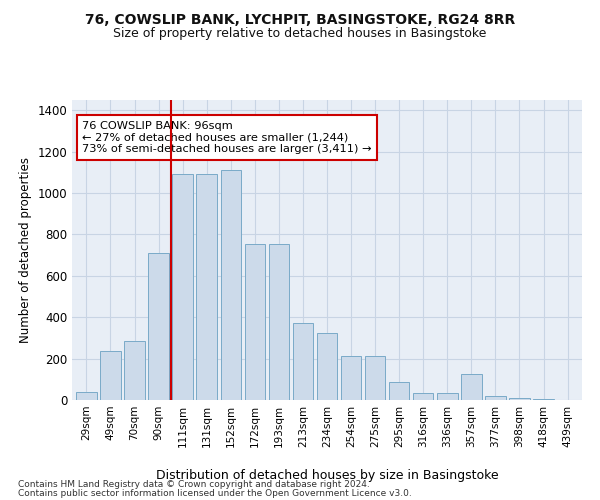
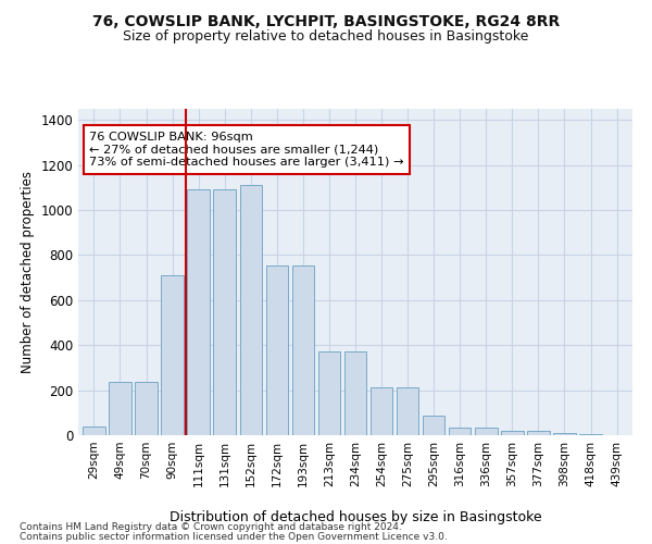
70sqm: 285 -> 235
234sqm: 325 -> 370
357sqm: 125 -> 20
